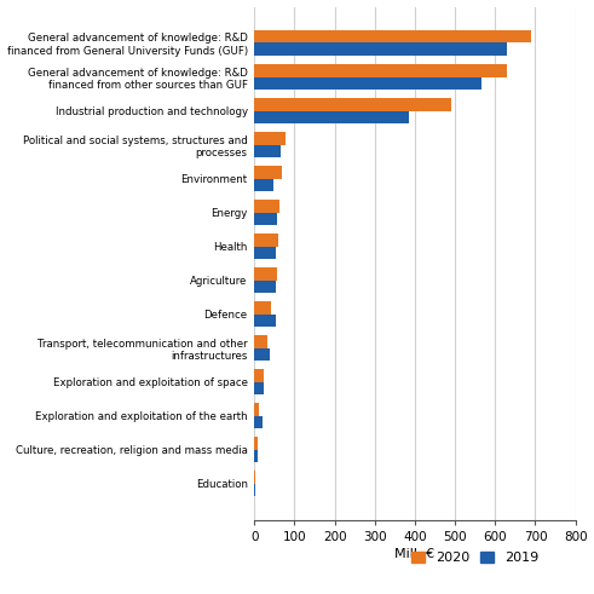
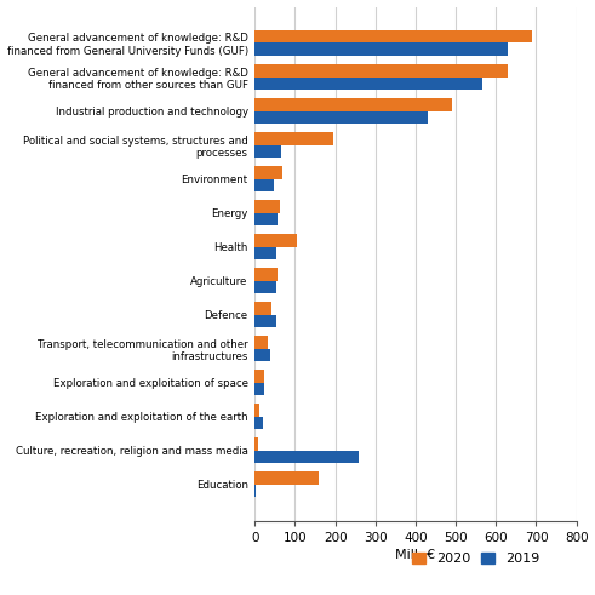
2019/Industrial production and technology: 385 -> 430
2020/Political and social systems, structures and processes: 78 -> 195
2020/Health: 60 -> 105
2019/Culture, recreation, religion and mass media: 8 -> 260
2020/Education: 3 -> 160
